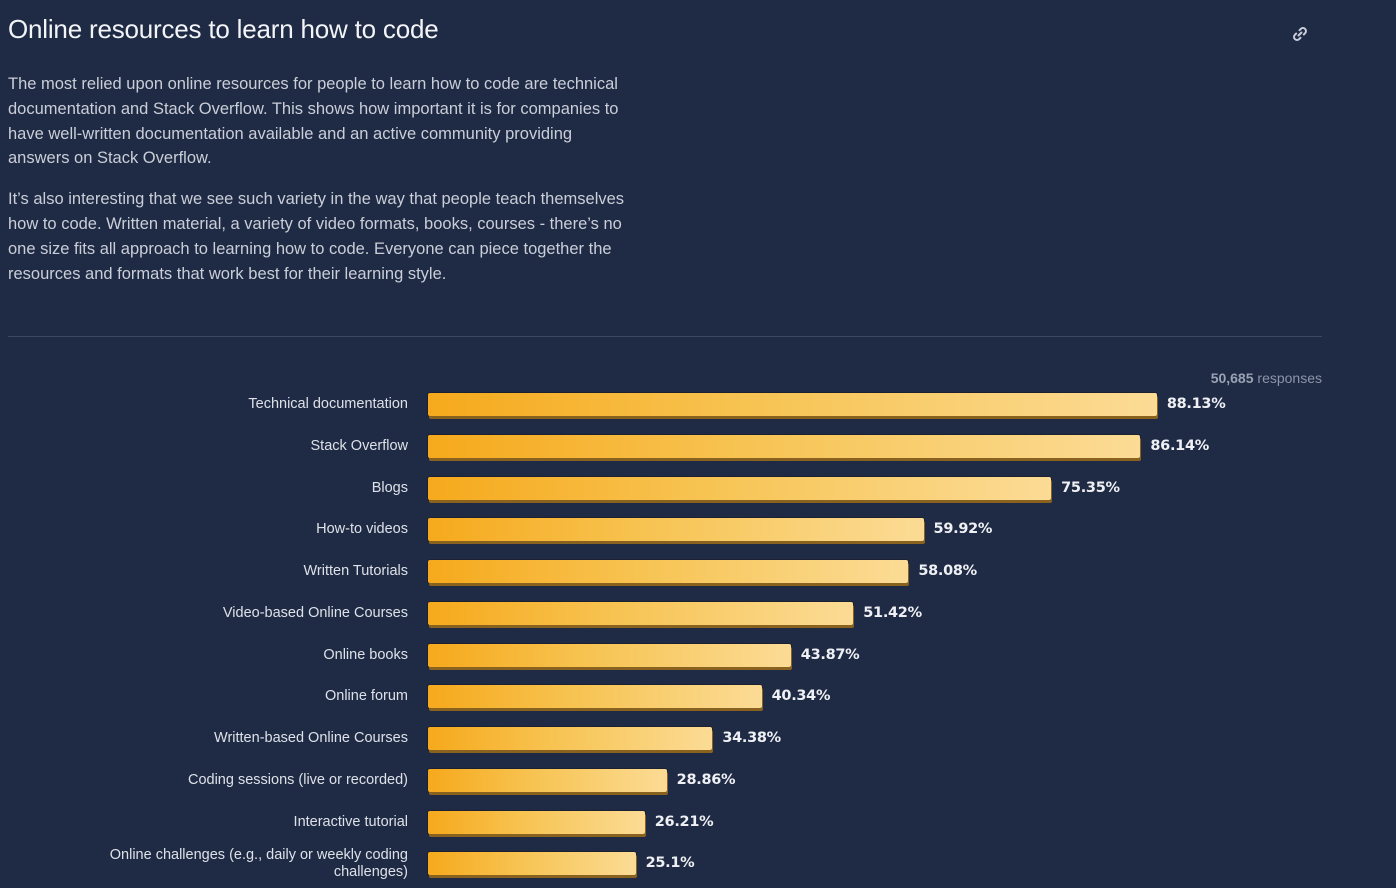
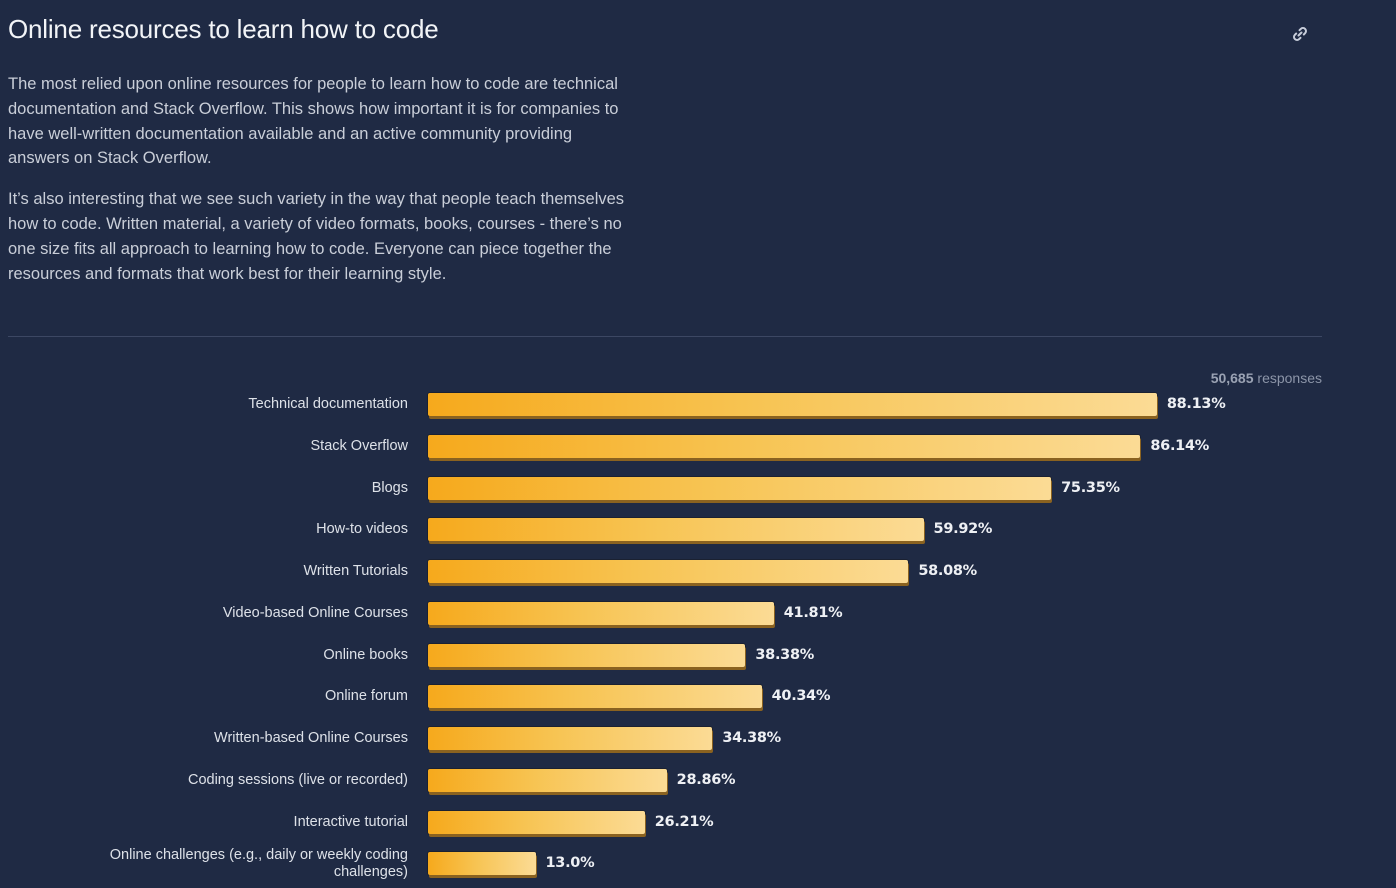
Video-based Online Courses: 51.42% -> 41.81%
Online books: 43.87% -> 38.38%
Online challenges (e.g., daily or weekly coding challenges): 25.1% -> 13.0%
